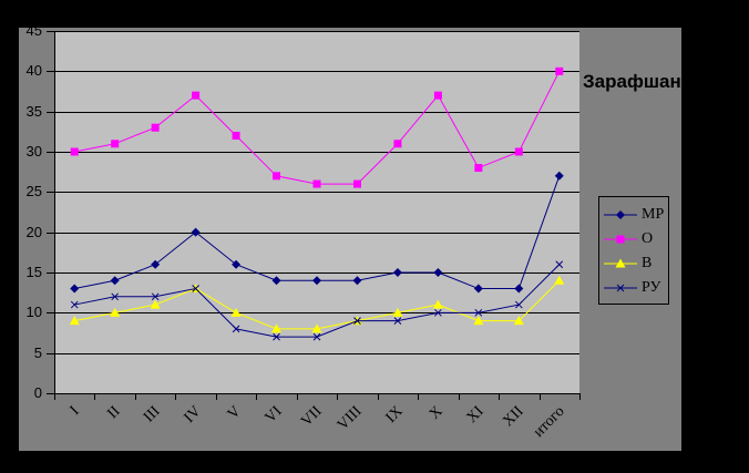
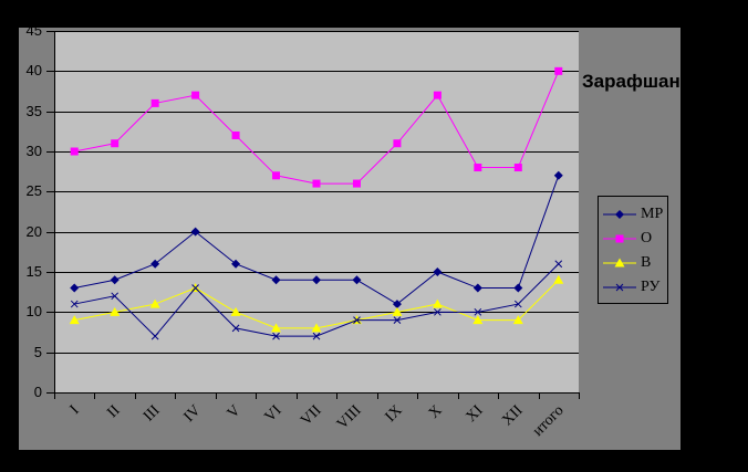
О/III: 33 -> 36
РУ/III: 12 -> 7
МР/IX: 15 -> 11
О/XII: 30 -> 28
